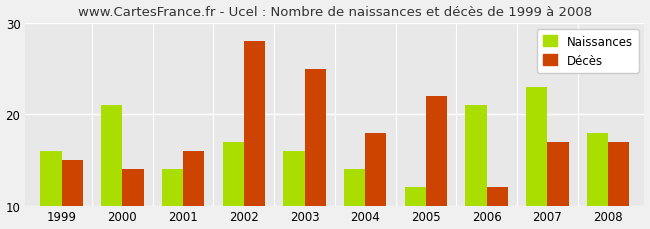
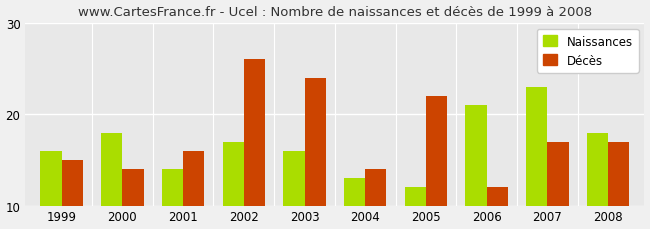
Naissances/2000: 21 -> 18
Décès/2002: 28 -> 26
Décès/2003: 25 -> 24
Naissances/2004: 14 -> 13
Décès/2004: 18 -> 14
